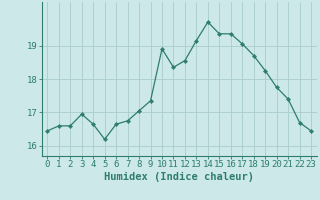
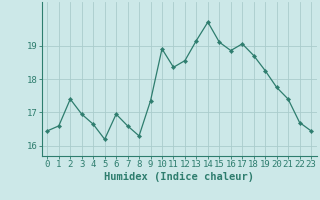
2: 16.60 -> 17.40
6: 16.65 -> 16.95
7: 16.75 -> 16.60
8: 17.05 -> 16.30
15: 19.35 -> 19.10
16: 19.35 -> 18.85
